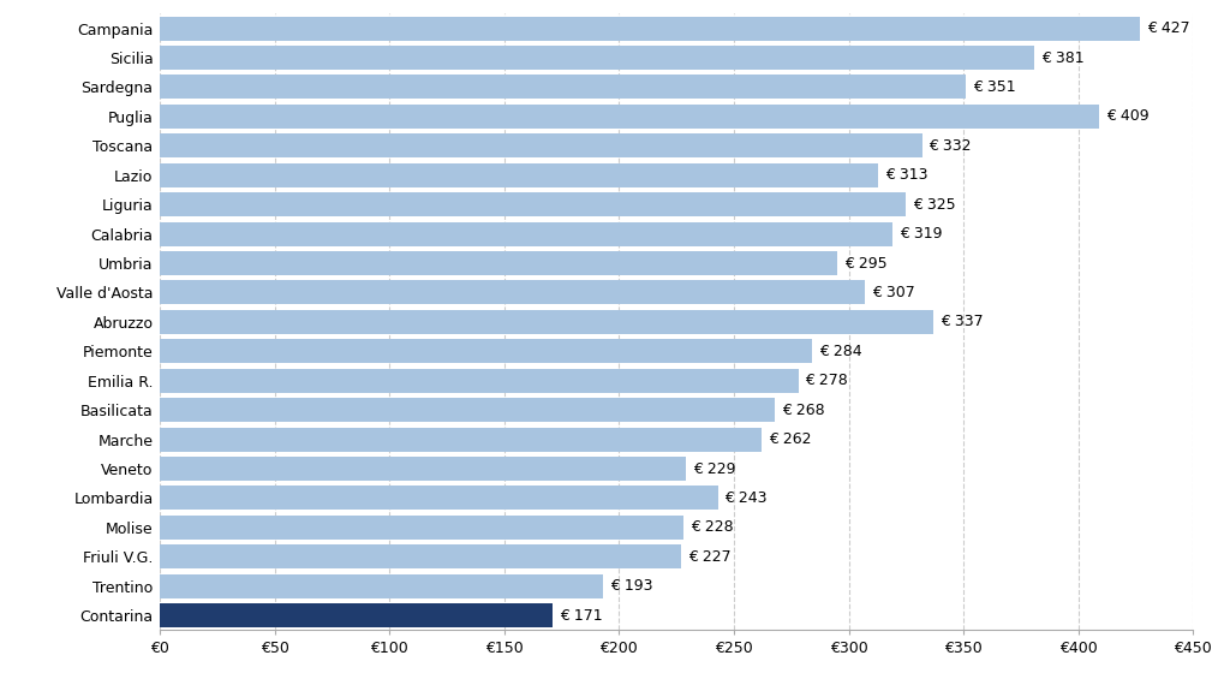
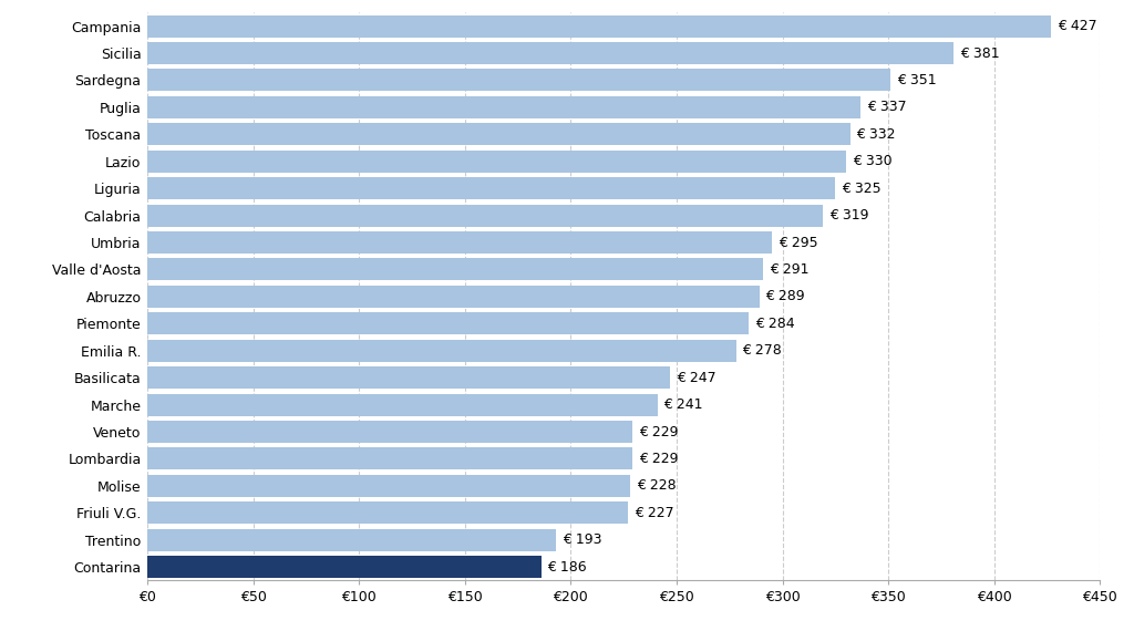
Puglia: 409 -> 337
Lazio: 313 -> 330
Valle d'Aosta: 307 -> 291
Abruzzo: 337 -> 289
Basilicata: 268 -> 247
Marche: 262 -> 241
Lombardia: 243 -> 229
Contarina: 171 -> 186
